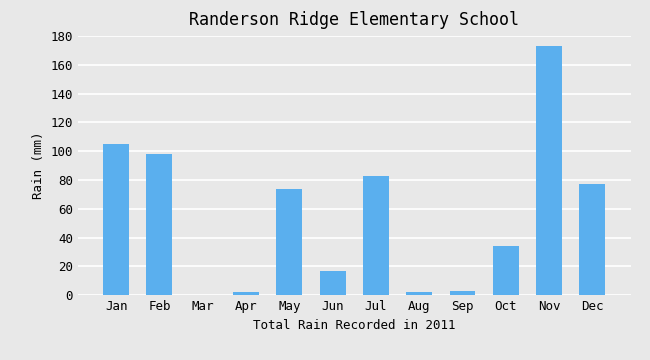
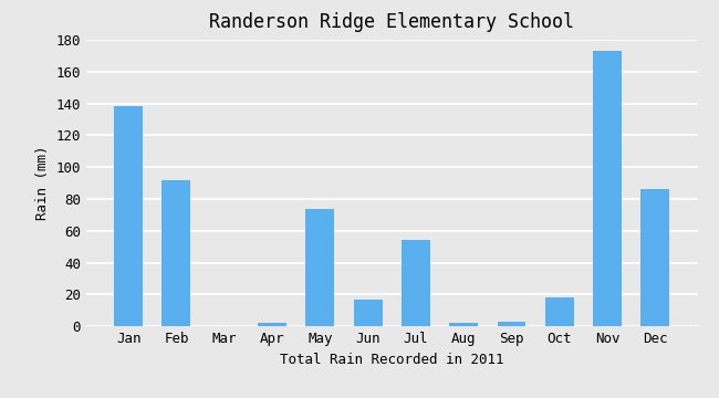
Jan: 105 -> 138
Feb: 98 -> 92
Jul: 83 -> 54
Oct: 34 -> 18
Dec: 77 -> 86
